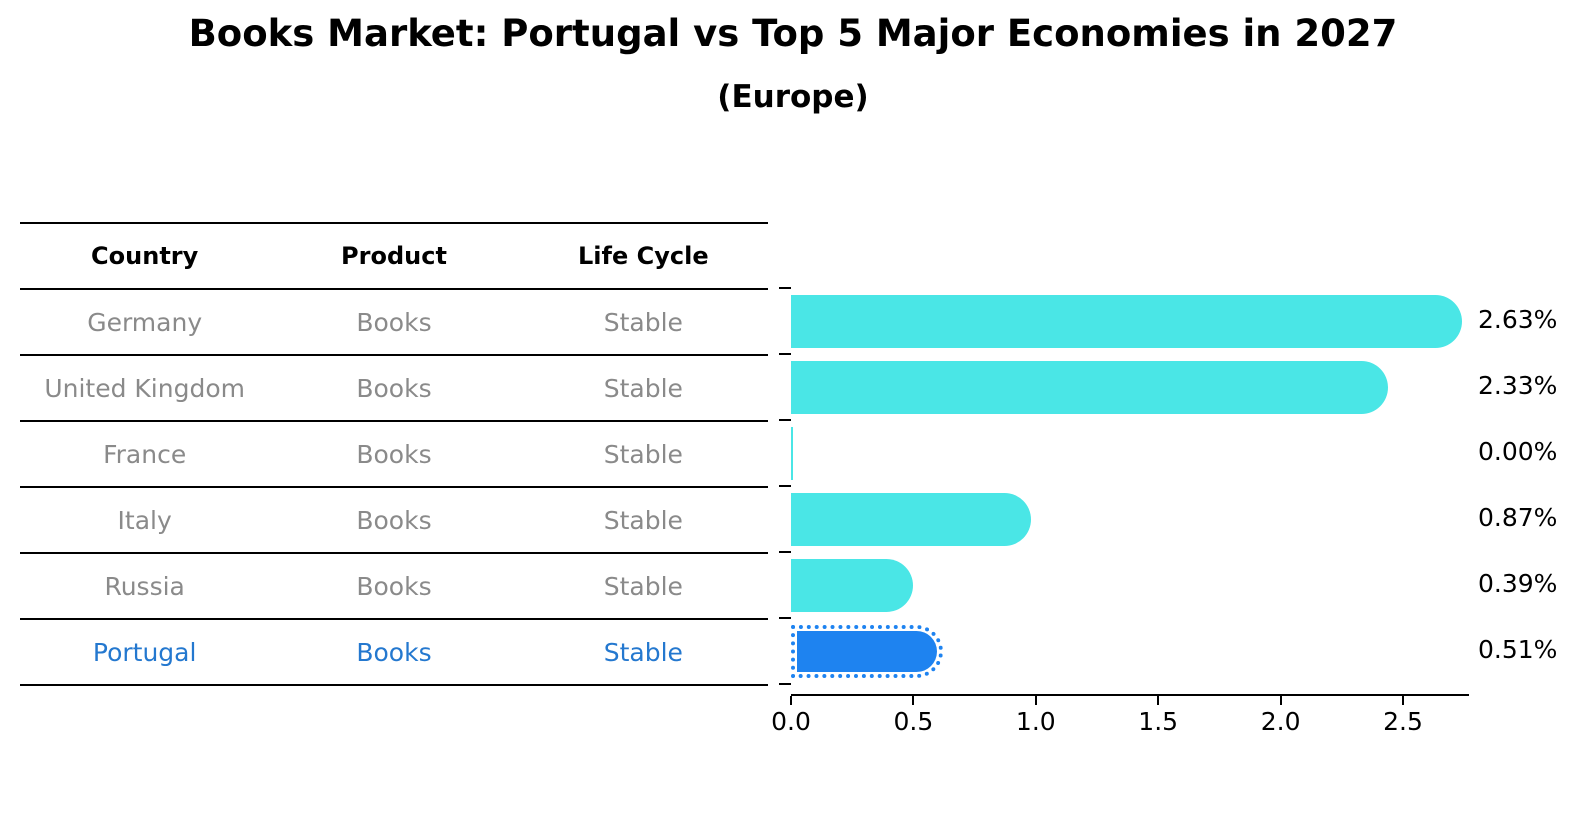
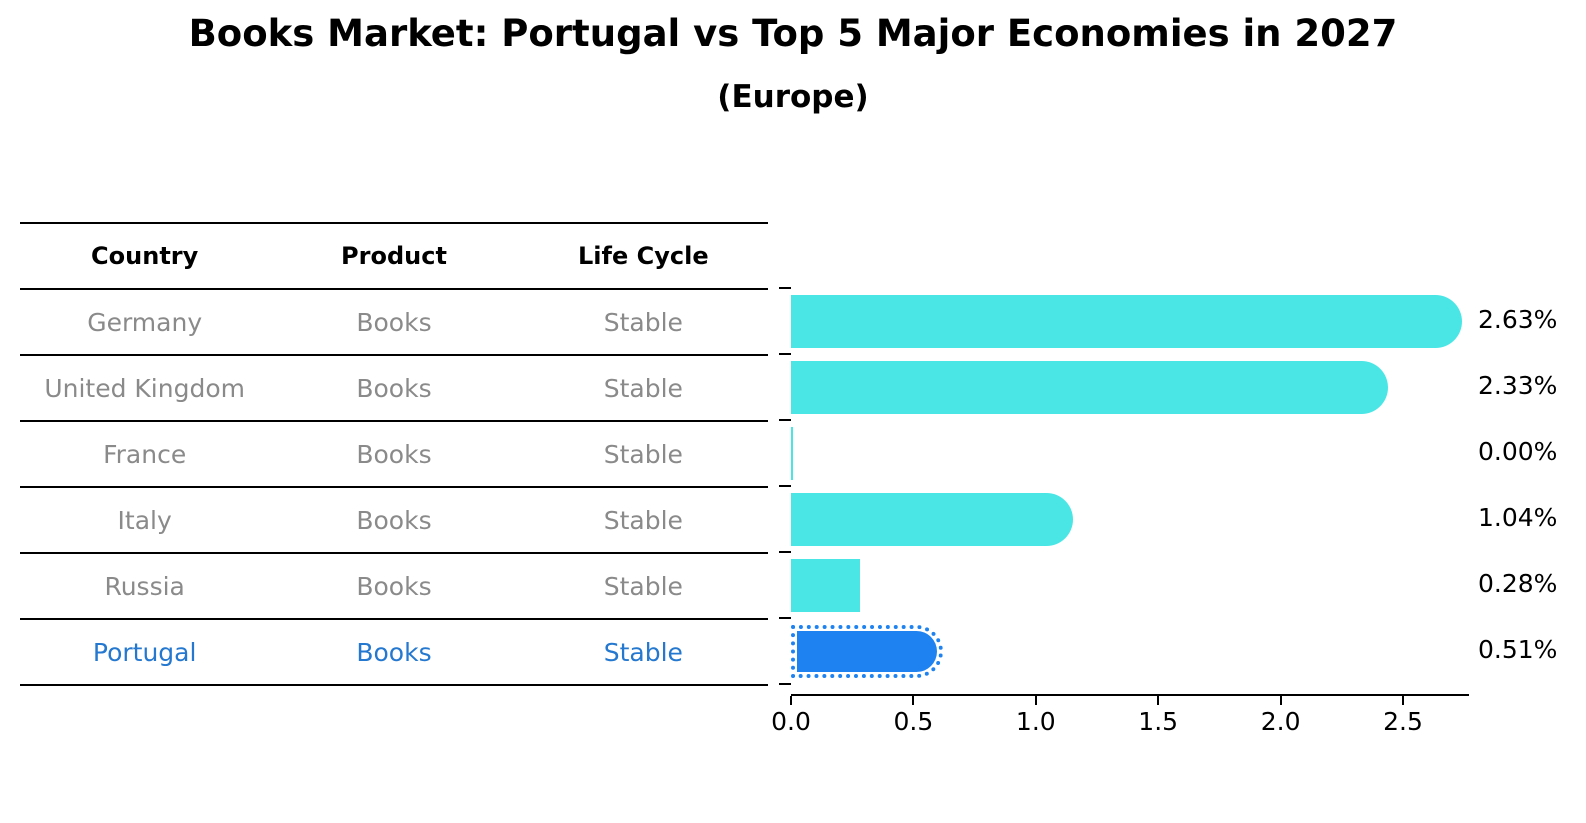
Italy: 0.87% -> 1.04%
Russia: 0.39% -> 0.28%
